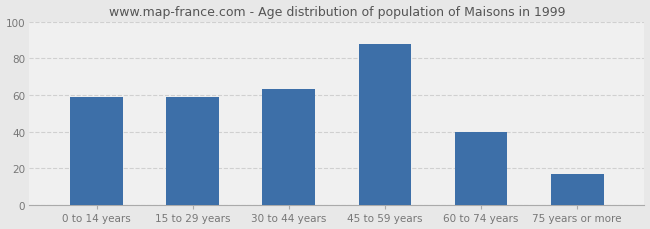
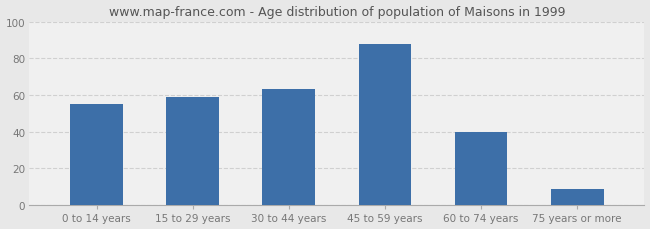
0 to 14 years: 59 -> 55
75 years or more: 17 -> 9
